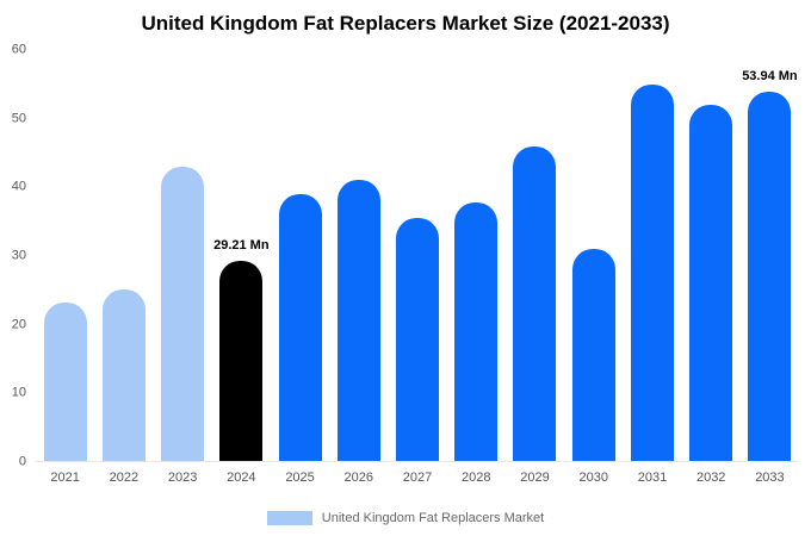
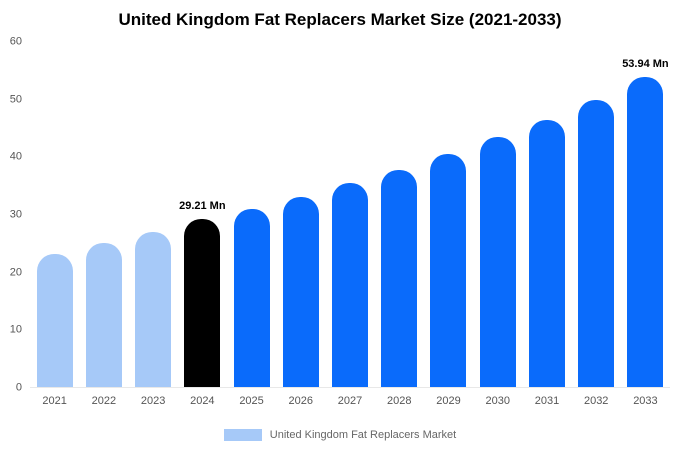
2023: 43 -> 27
2025: 39 -> 31
2026: 41 -> 33
2029: 46 -> 41
2030: 31 -> 44
2031: 55 -> 46
2032: 52 -> 50
